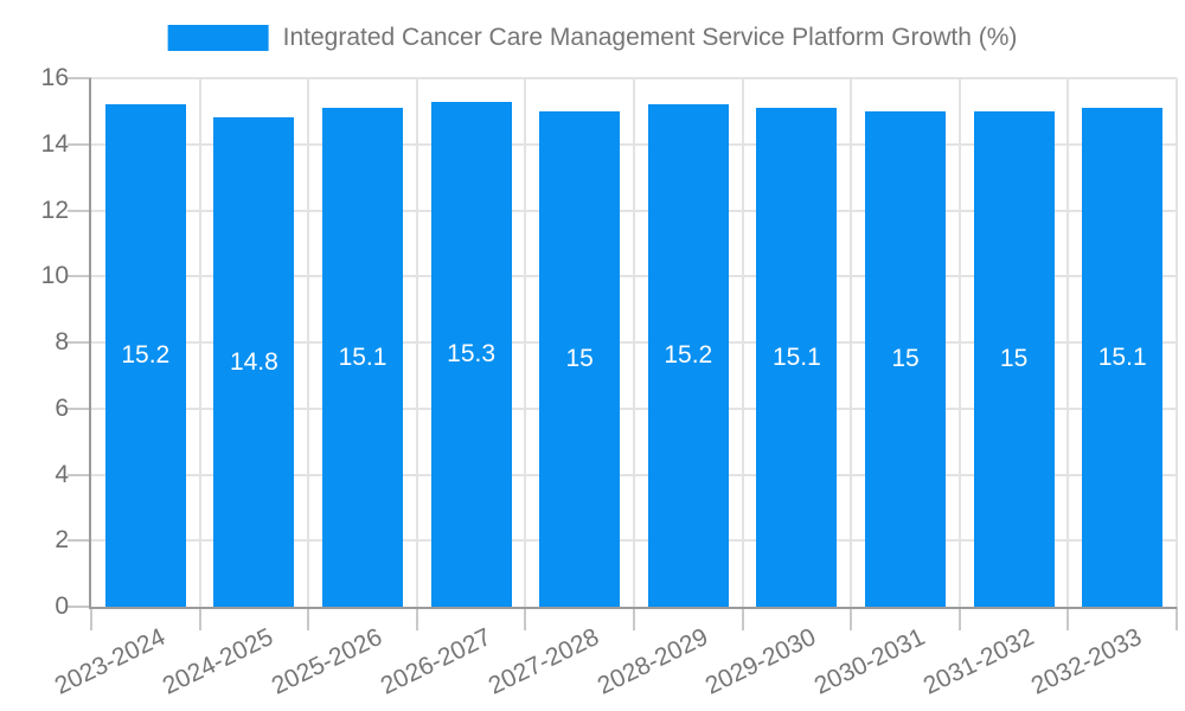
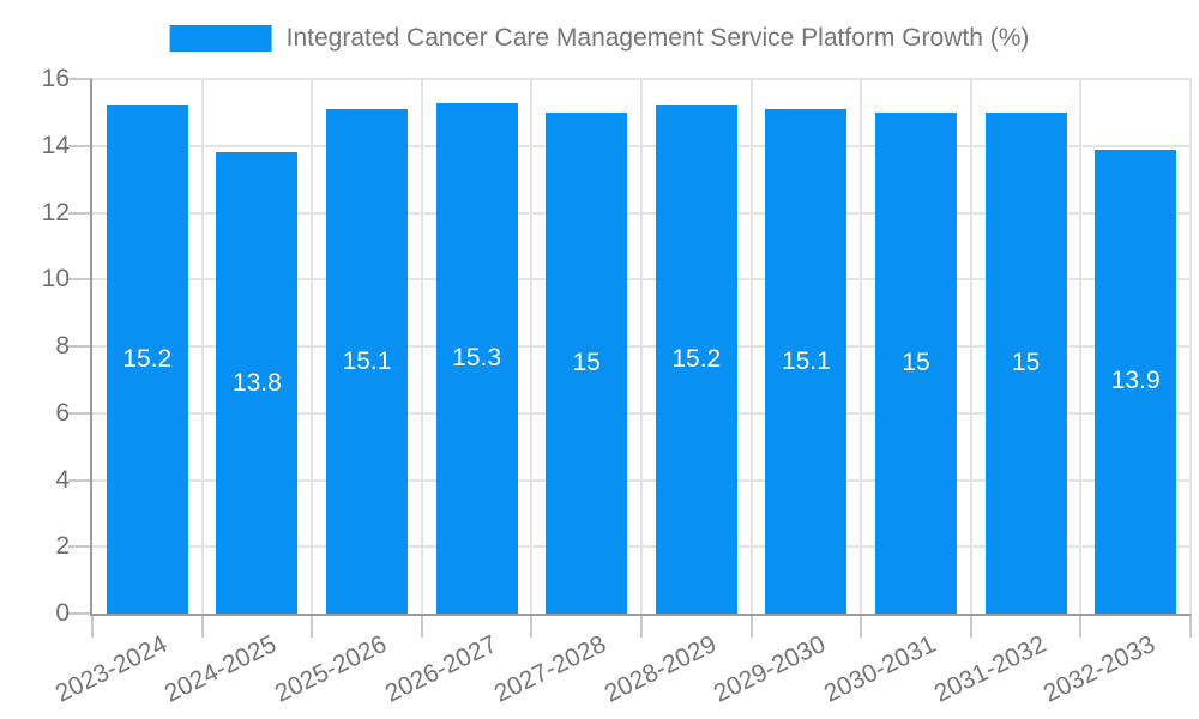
2024-2025: 14.8 -> 13.8
2032-2033: 15.1 -> 13.9
